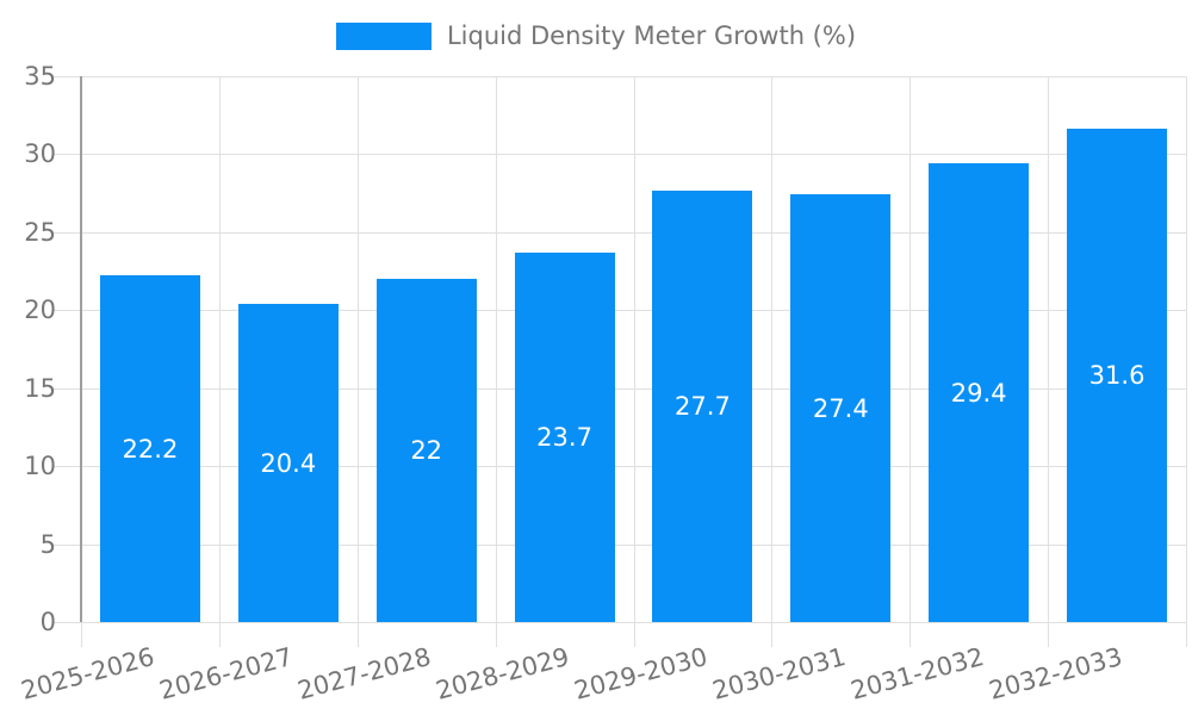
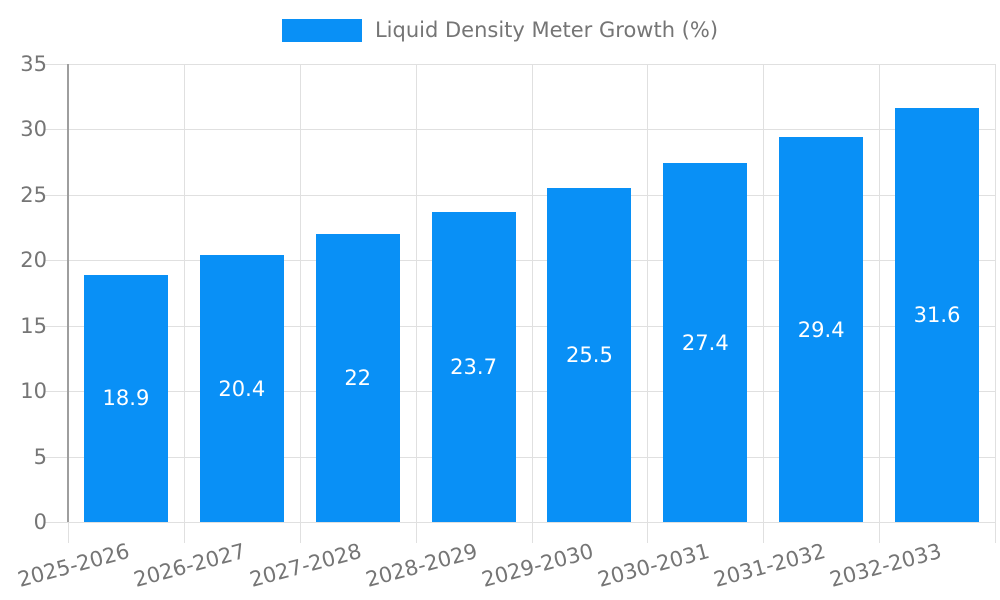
2025-2026: 22.2 -> 18.9
2029-2030: 27.7 -> 25.5
